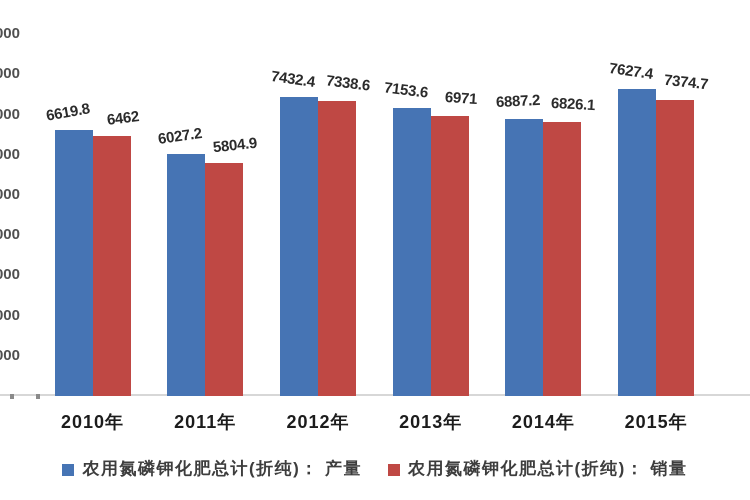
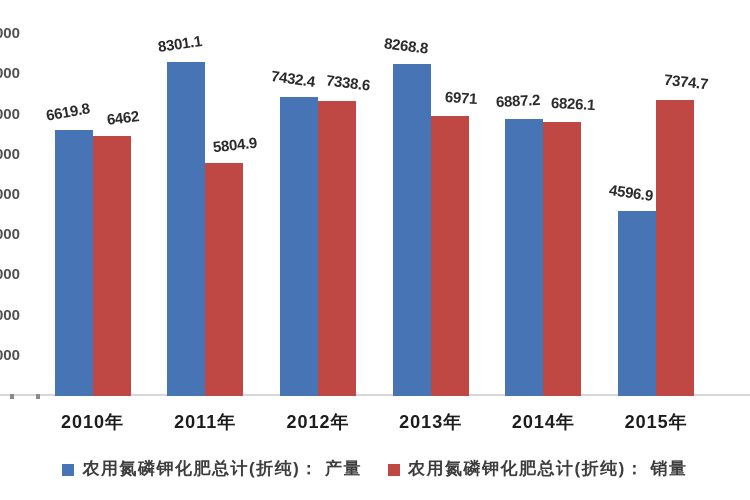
农用氮磷钾化肥总计(折纯)： 产量/2011年: 6027.2 -> 8301.1
农用氮磷钾化肥总计(折纯)： 产量/2013年: 7153.6 -> 8268.8
农用氮磷钾化肥总计(折纯)： 产量/2015年: 7627.4 -> 4596.9
